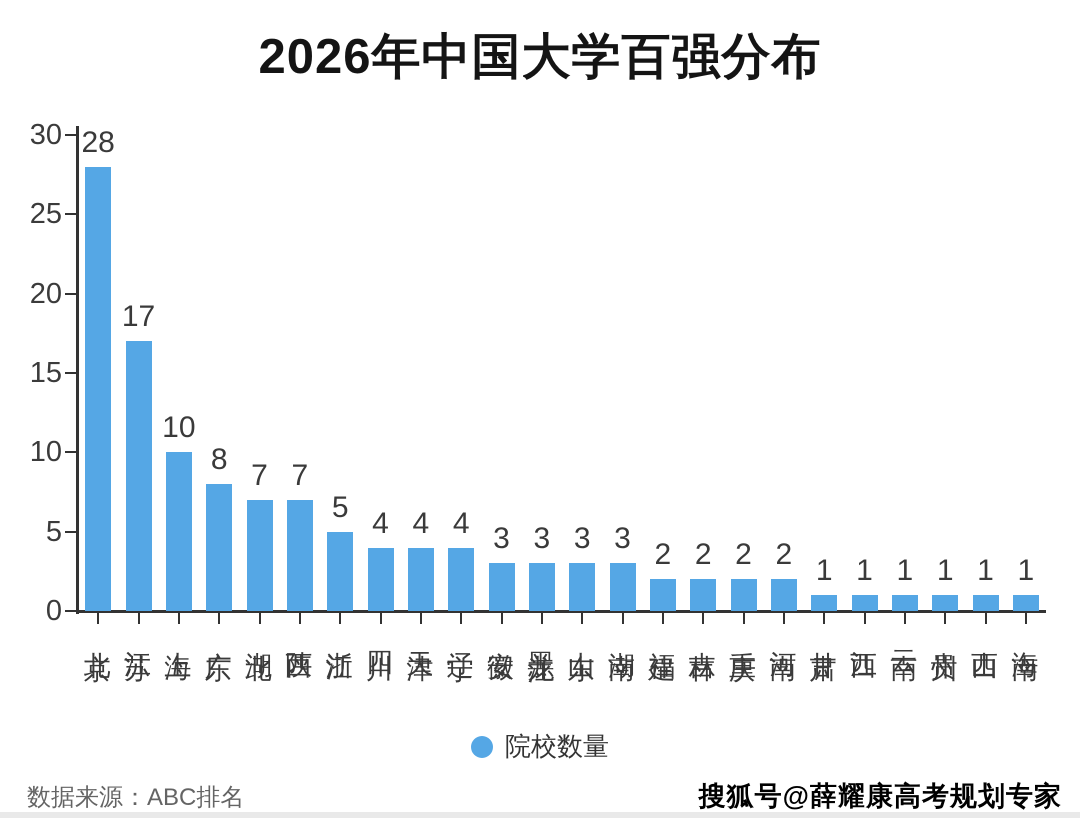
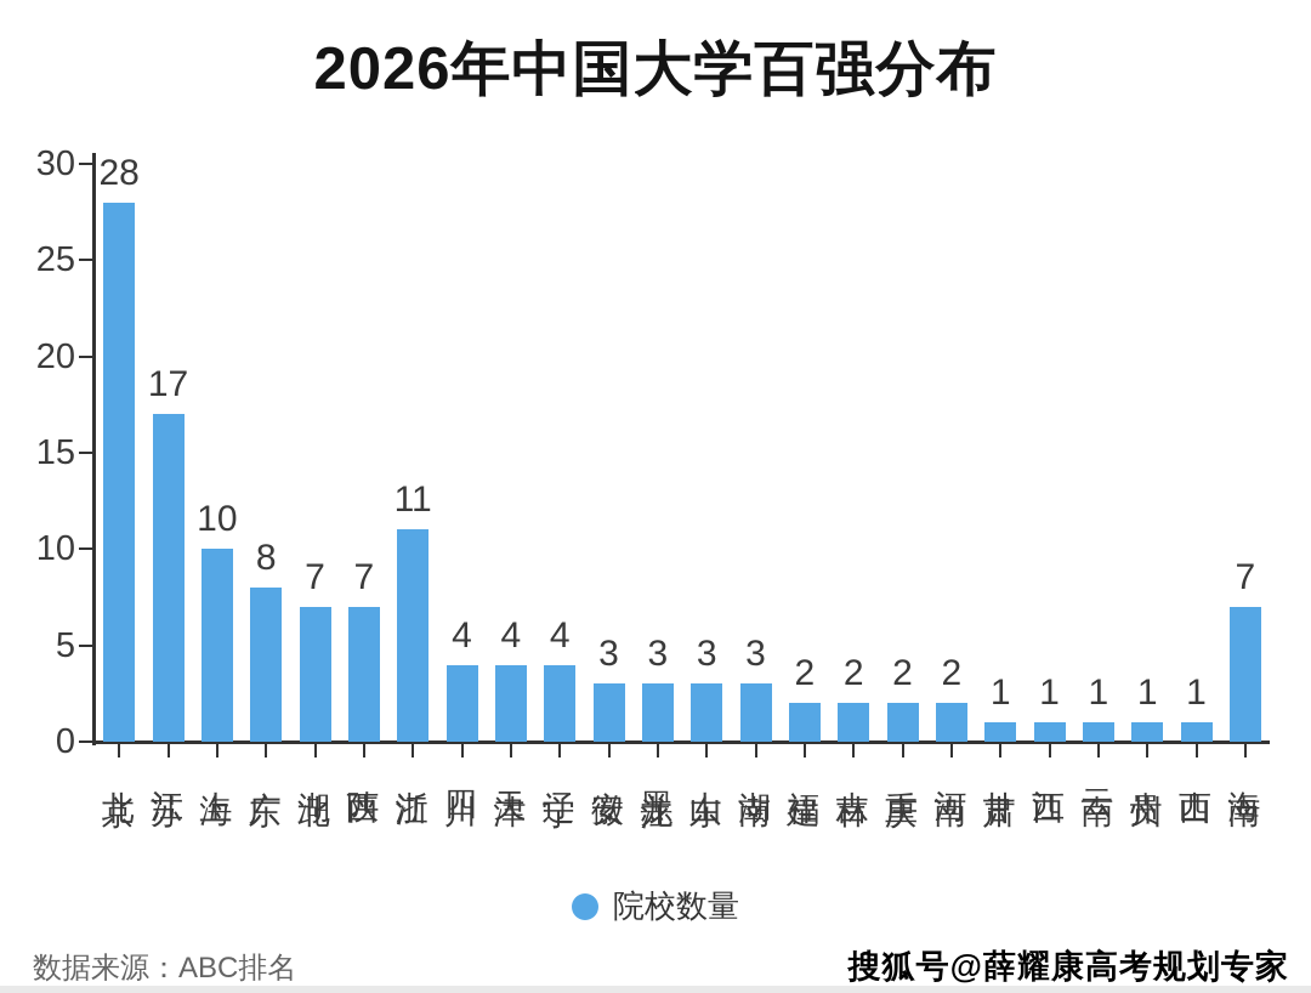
浙江: 5 -> 11
海南: 1 -> 7
